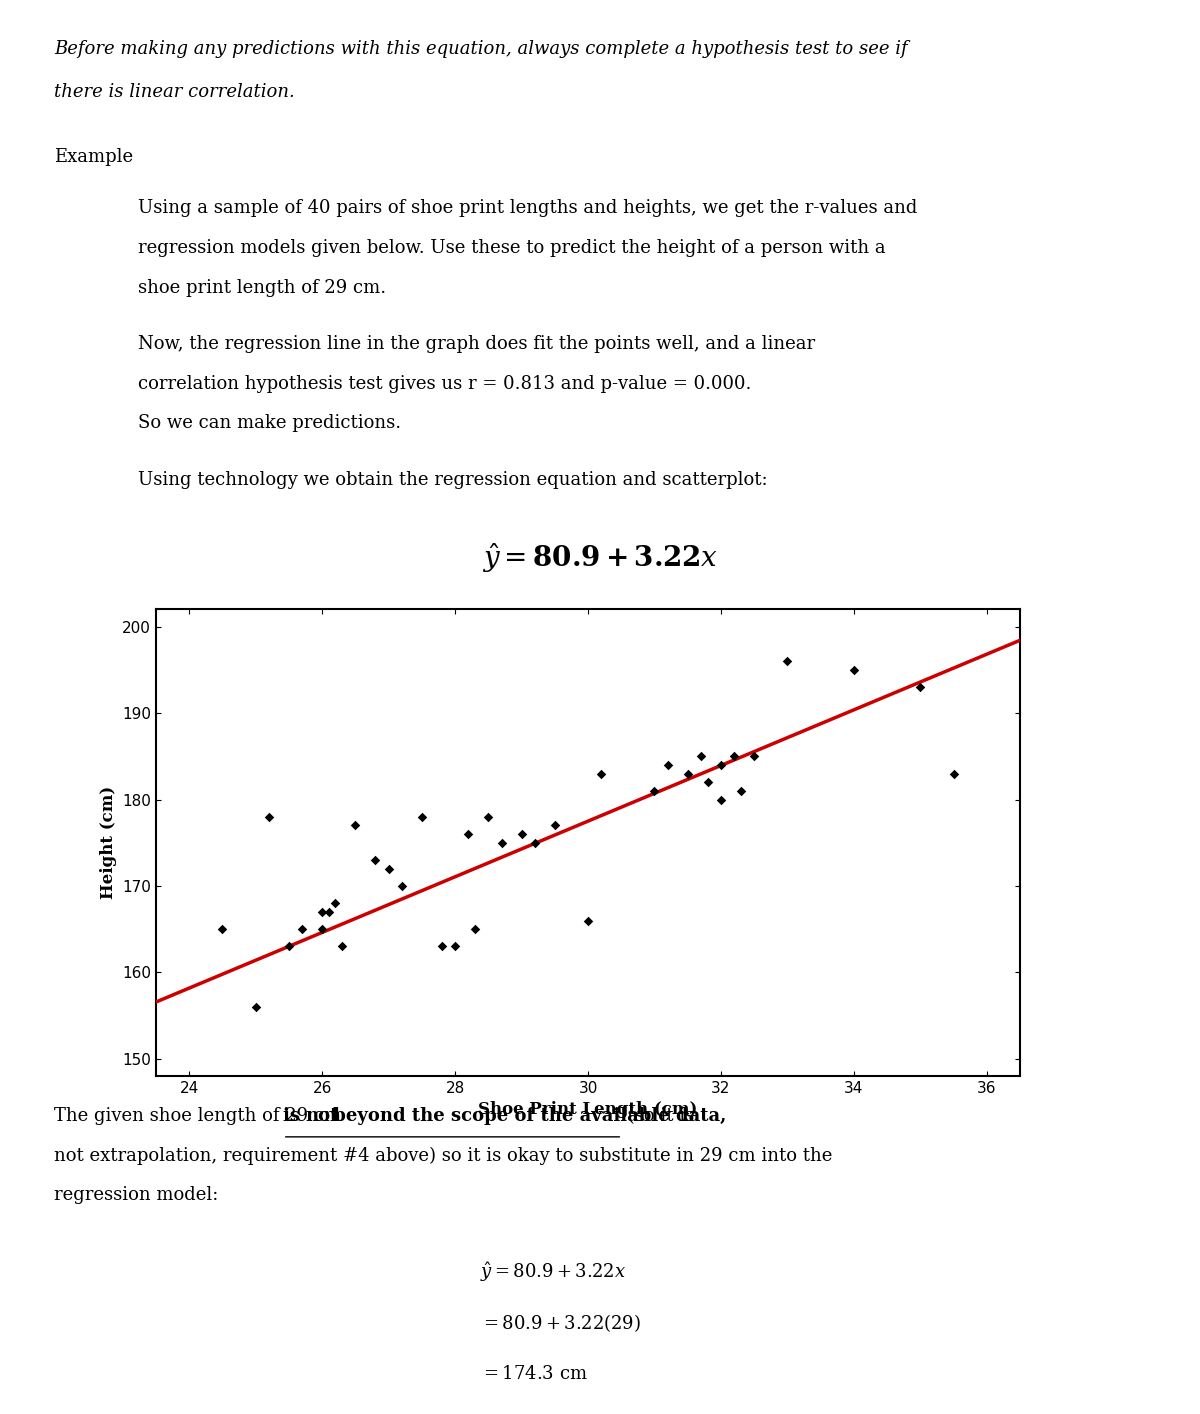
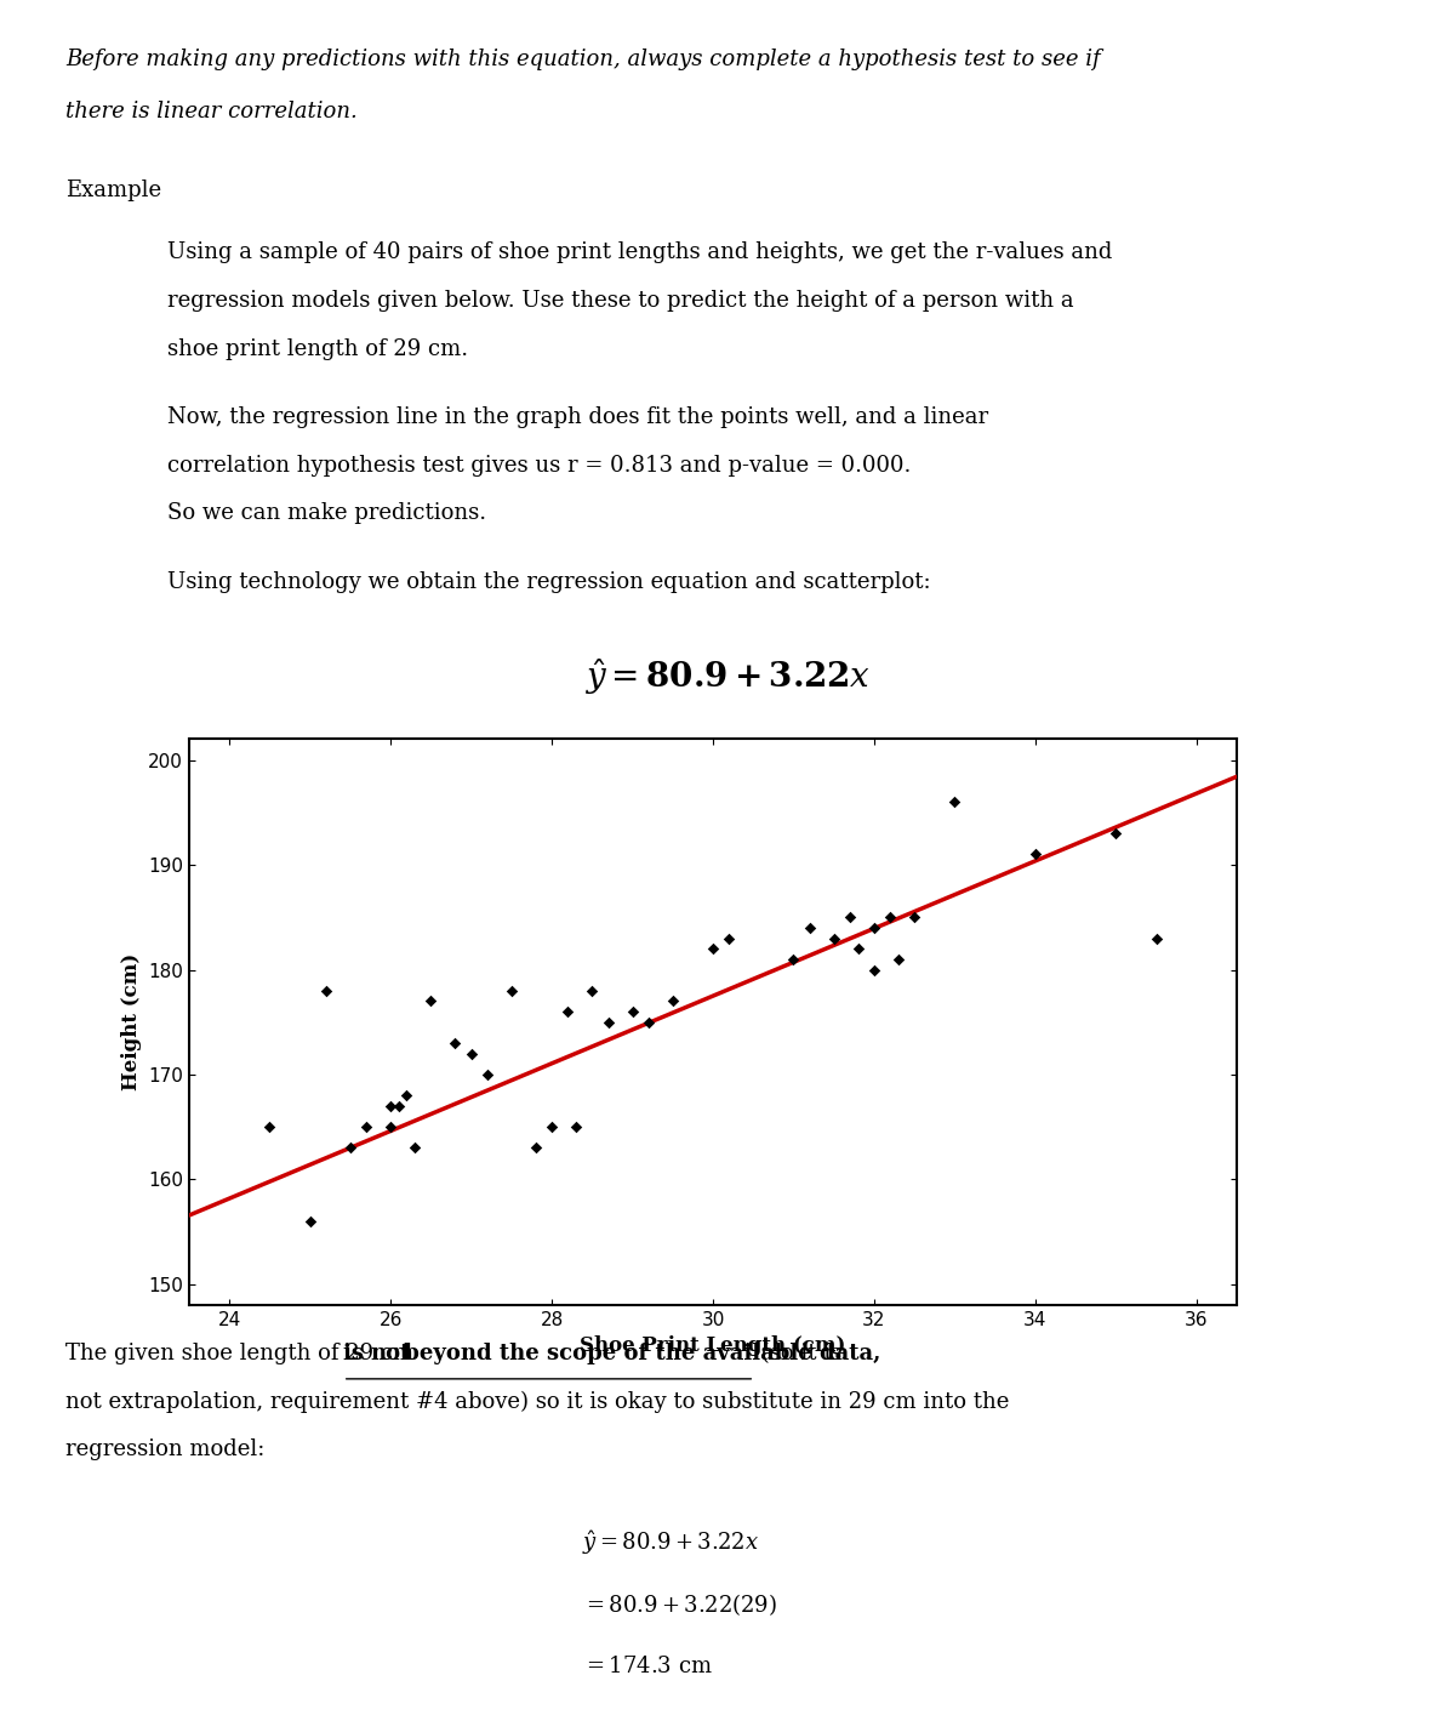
28: 163 -> 165
30: 166 -> 182
34: 195 -> 191
